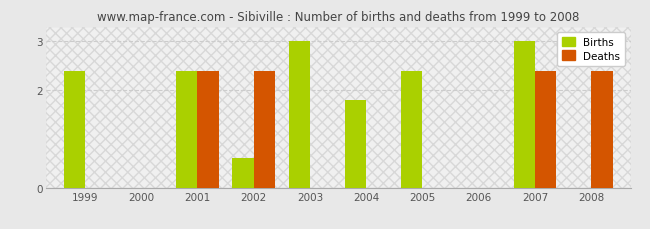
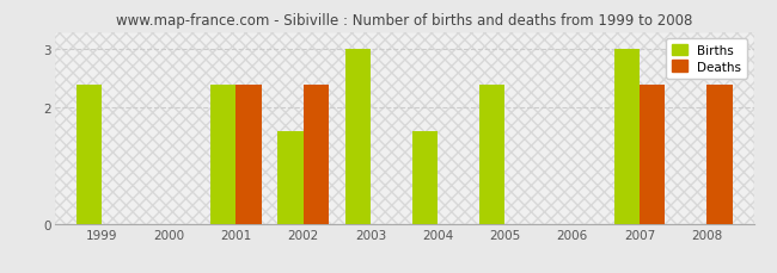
Births/2002: 0.6 -> 1.6
Births/2004: 1.8 -> 1.6
